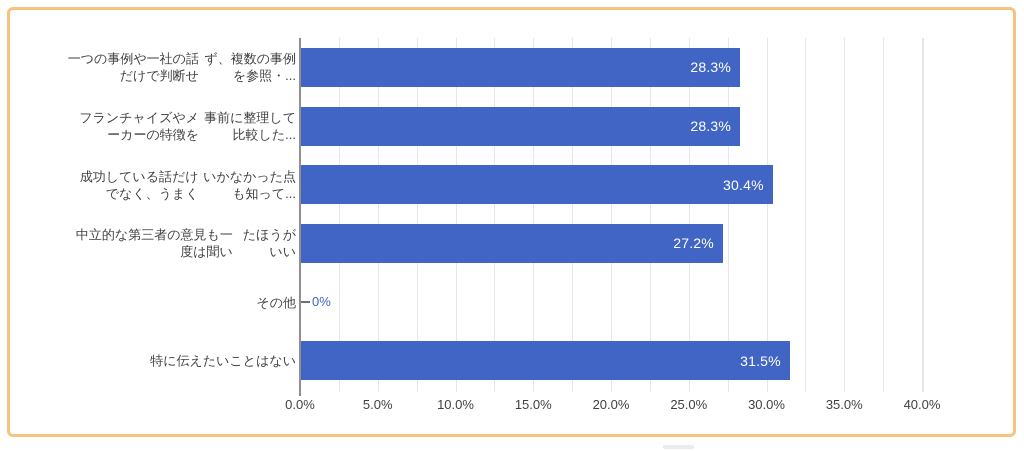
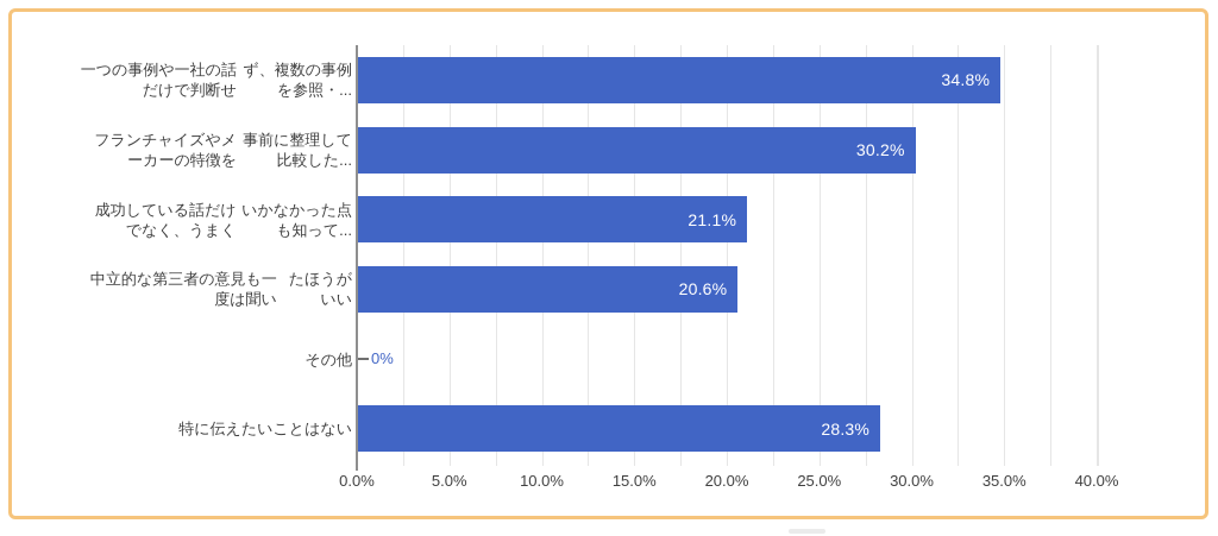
一つの事例や一社の話だけで判断せず、複数の事例を参照・...: 28.3% -> 34.8%
フランチャイズやメーカーの特徴を事前に整理して比較した...: 28.3% -> 30.2%
成功している話だけでなく、うまくいかなかった点も知って...: 30.4% -> 21.1%
中立的な第三者の意見も一度は聞いたほうがいい: 27.2% -> 20.6%
特に伝えたいことはない: 31.5% -> 28.3%
